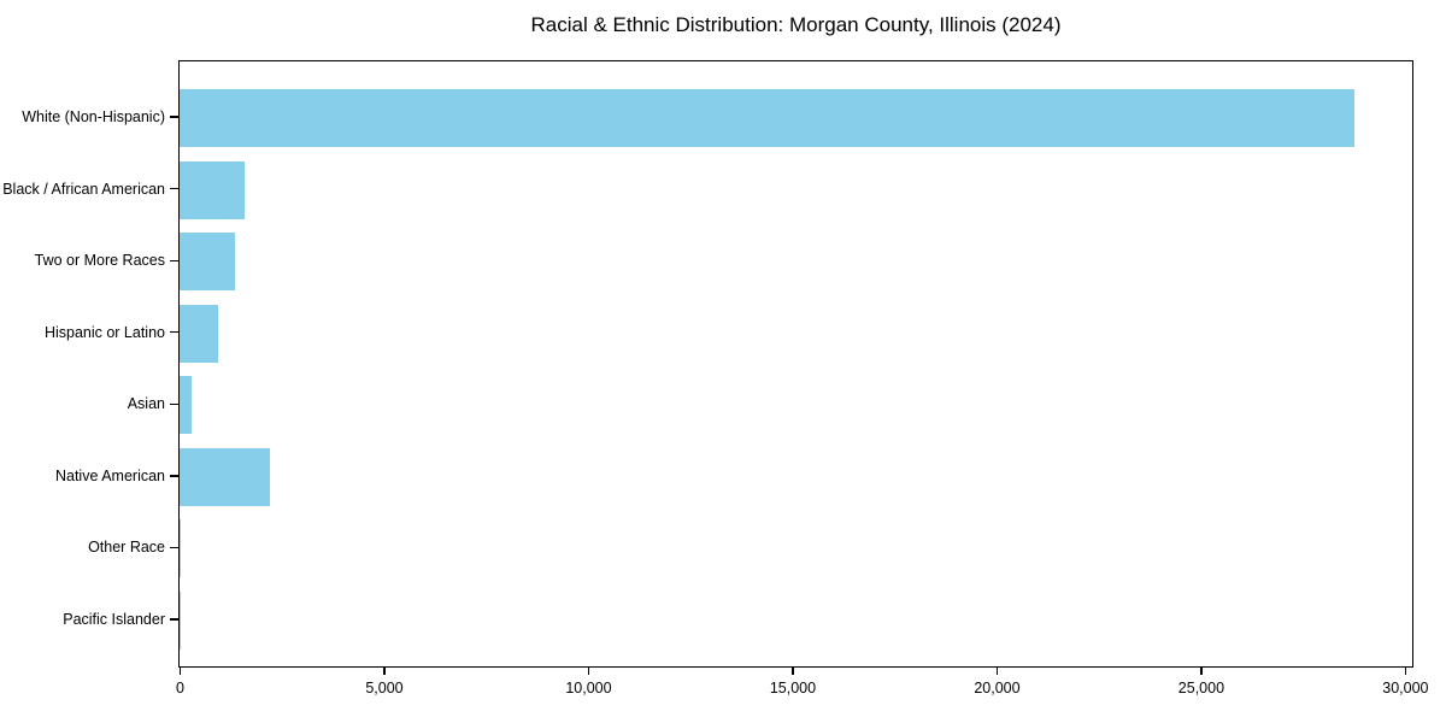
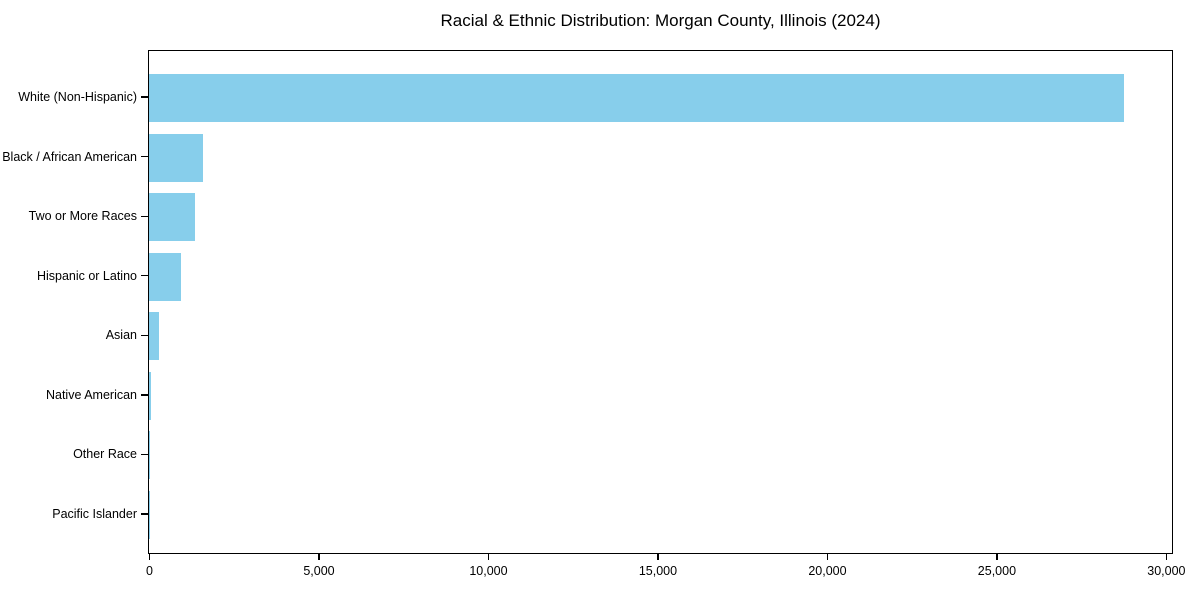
Native American: 2200 -> 100
